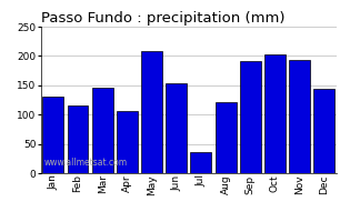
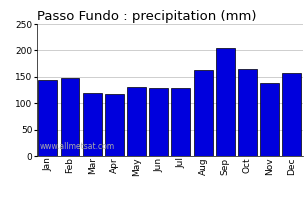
Jan: 130 -> 143
Feb: 116 -> 147
Mar: 146 -> 120
Apr: 106 -> 118
May: 208 -> 130
Jun: 154 -> 128
Jul: 36 -> 128
Aug: 122 -> 163
Sep: 192 -> 205
Oct: 202 -> 165
Nov: 194 -> 138
Dec: 144 -> 158
